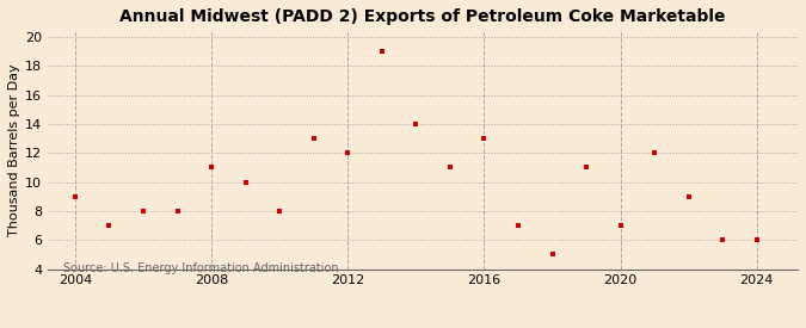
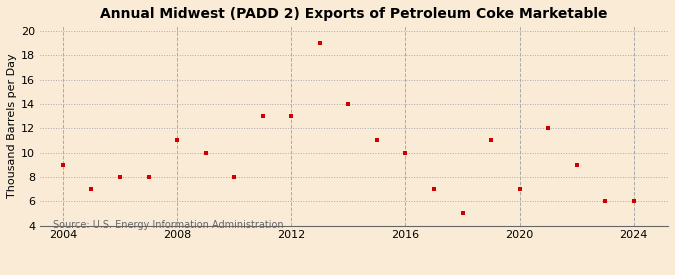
2012: 12 -> 13
2016: 13 -> 10
